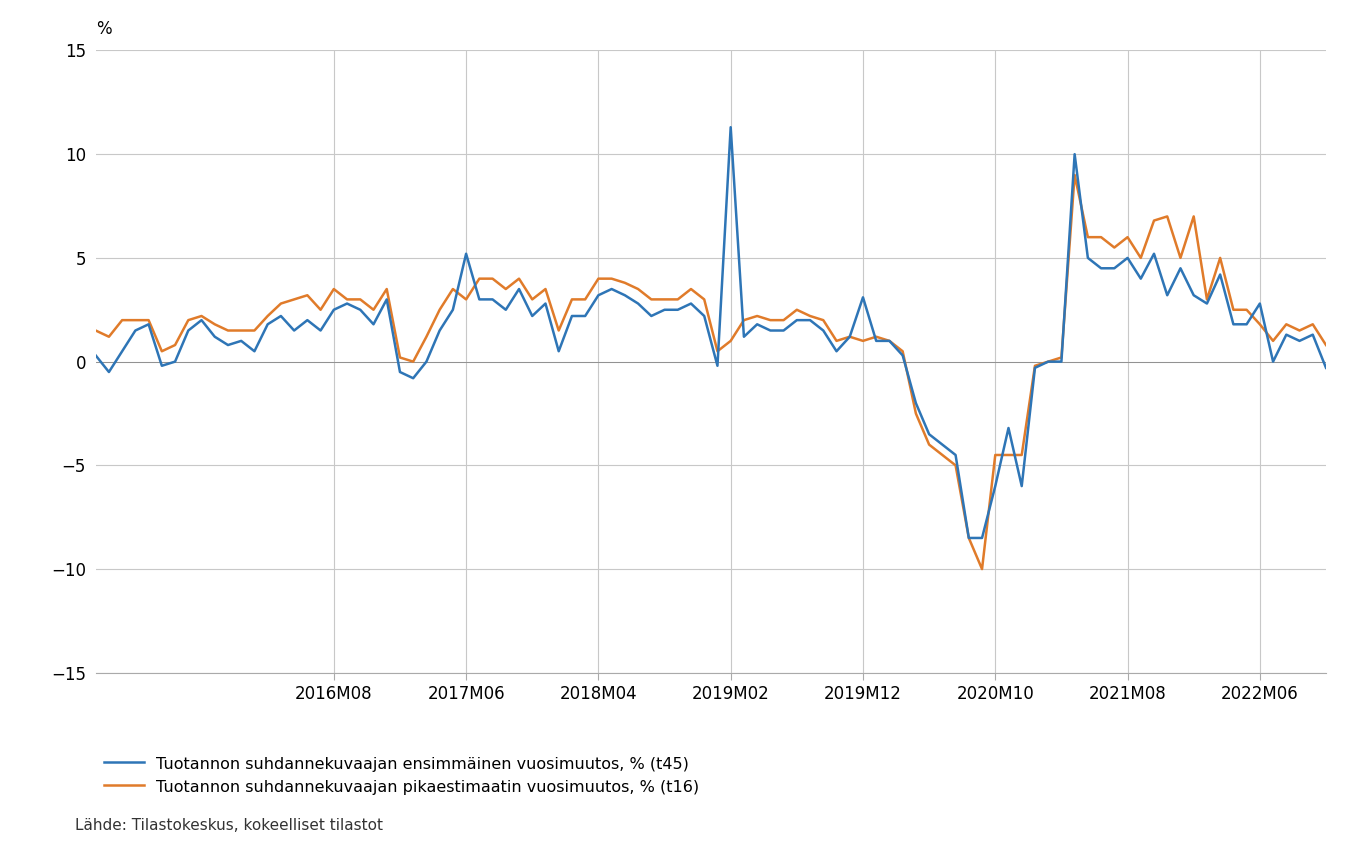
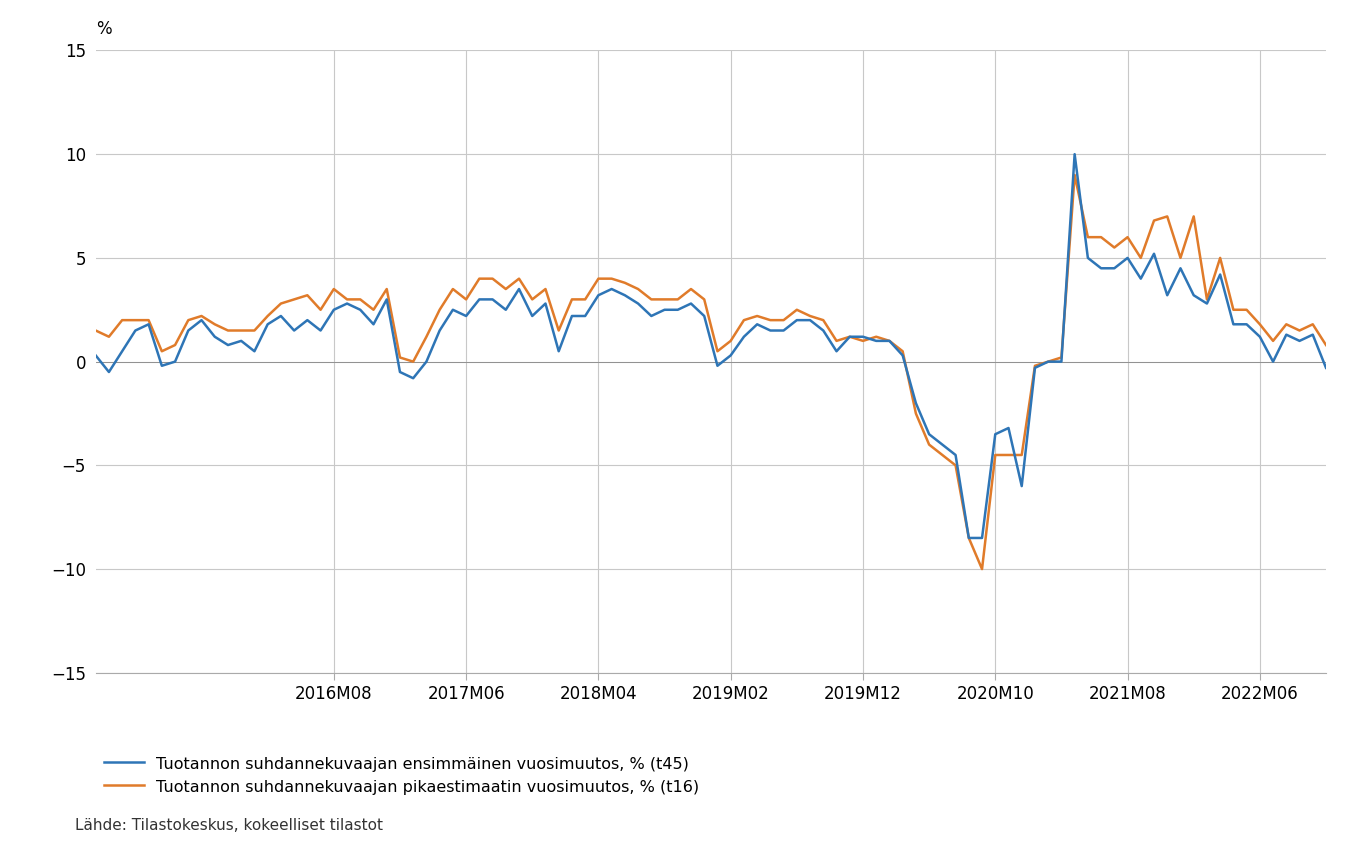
Tuotannon suhdannekuvaajan ensimmäinen vuosimuutos, % (t45)/2017M06: 5.2 -> 2.2
Tuotannon suhdannekuvaajan ensimmäinen vuosimuutos, % (t45)/2019M02: 11.3 -> 0.3
Tuotannon suhdannekuvaajan ensimmäinen vuosimuutos, % (t45)/2019M12: 3.1 -> 1.2
Tuotannon suhdannekuvaajan ensimmäinen vuosimuutos, % (t45)/2020M10: -6.0 -> -3.5
Tuotannon suhdannekuvaajan ensimmäinen vuosimuutos, % (t45)/2022M06: 2.8 -> 1.2
